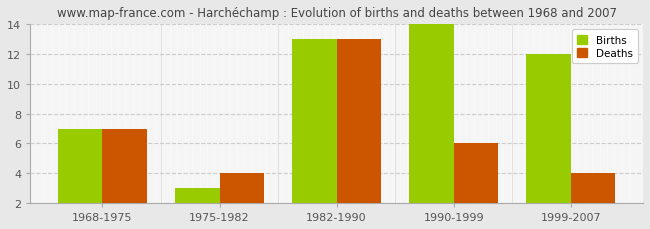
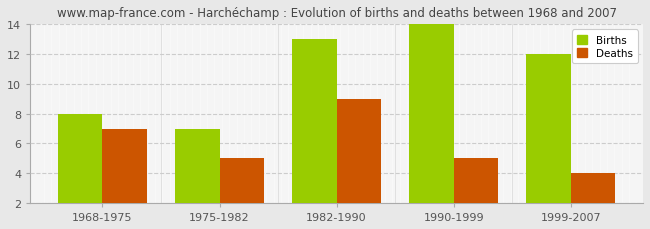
Births/1968-1975: 7 -> 8
Births/1975-1982: 3 -> 7
Deaths/1975-1982: 4 -> 5
Deaths/1982-1990: 13 -> 9
Deaths/1990-1999: 6 -> 5
